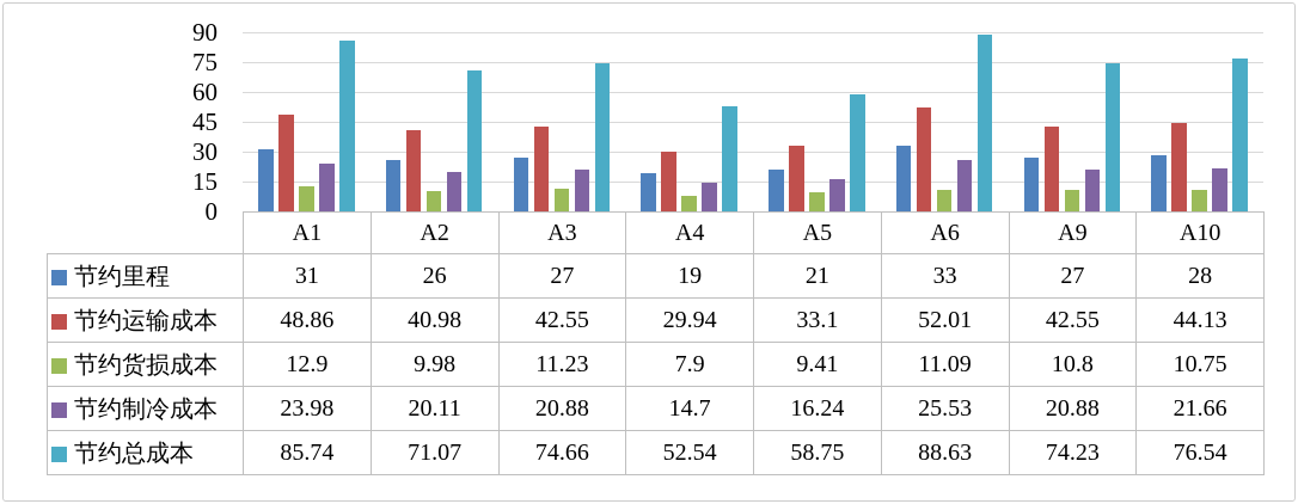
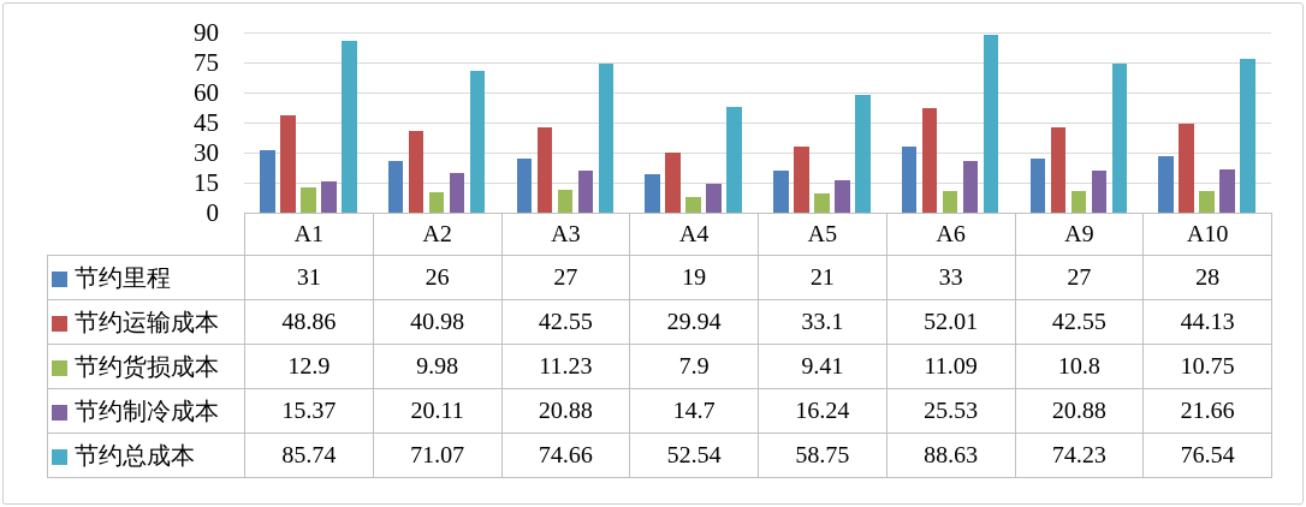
节约制冷成本/A1: 23.98 -> 15.37
